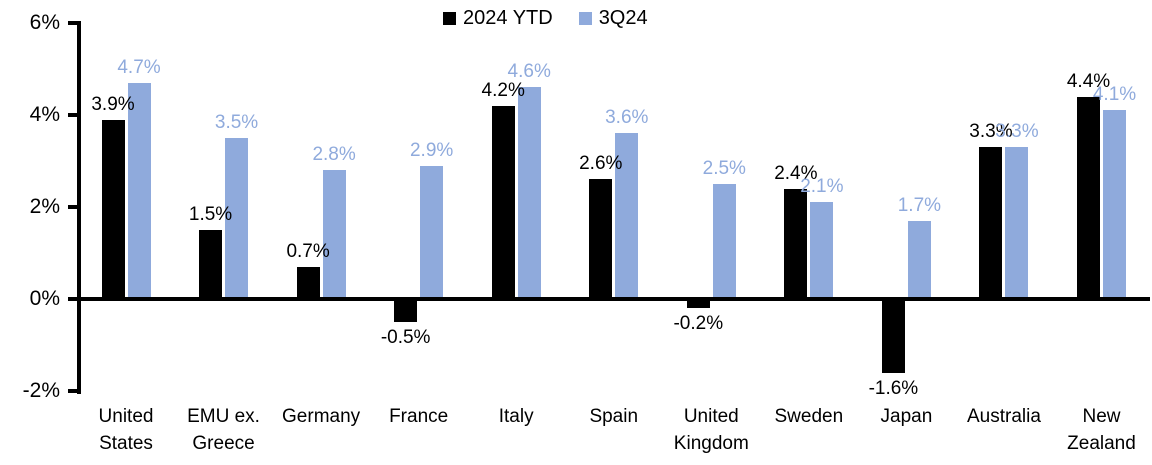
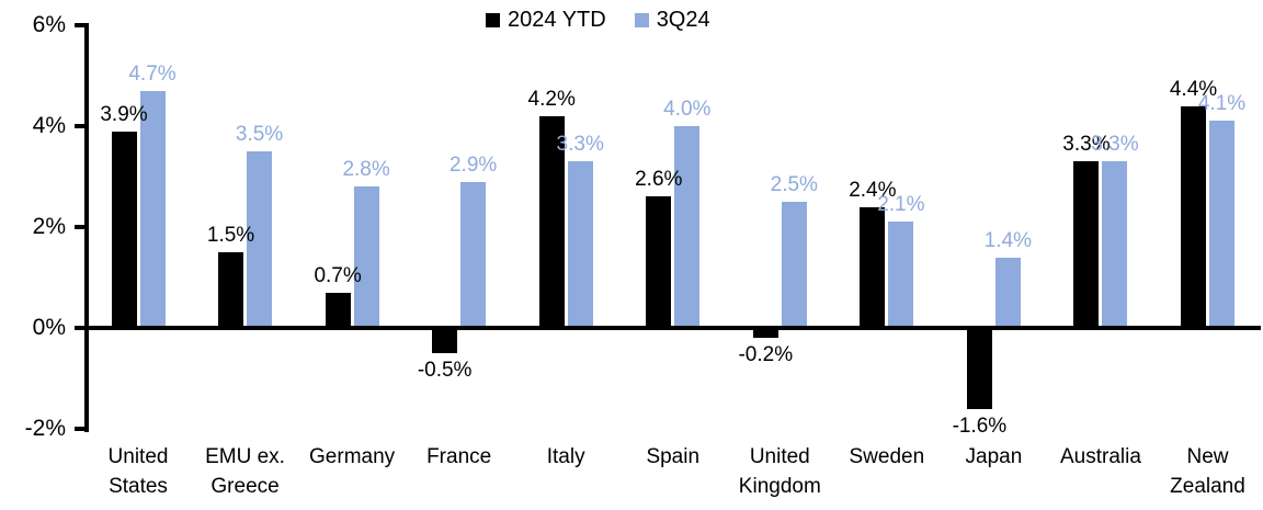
3Q24/Italy: 4.6% -> 3.3%
3Q24/Spain: 3.6% -> 4.0%
3Q24/Japan: 1.7% -> 1.4%
